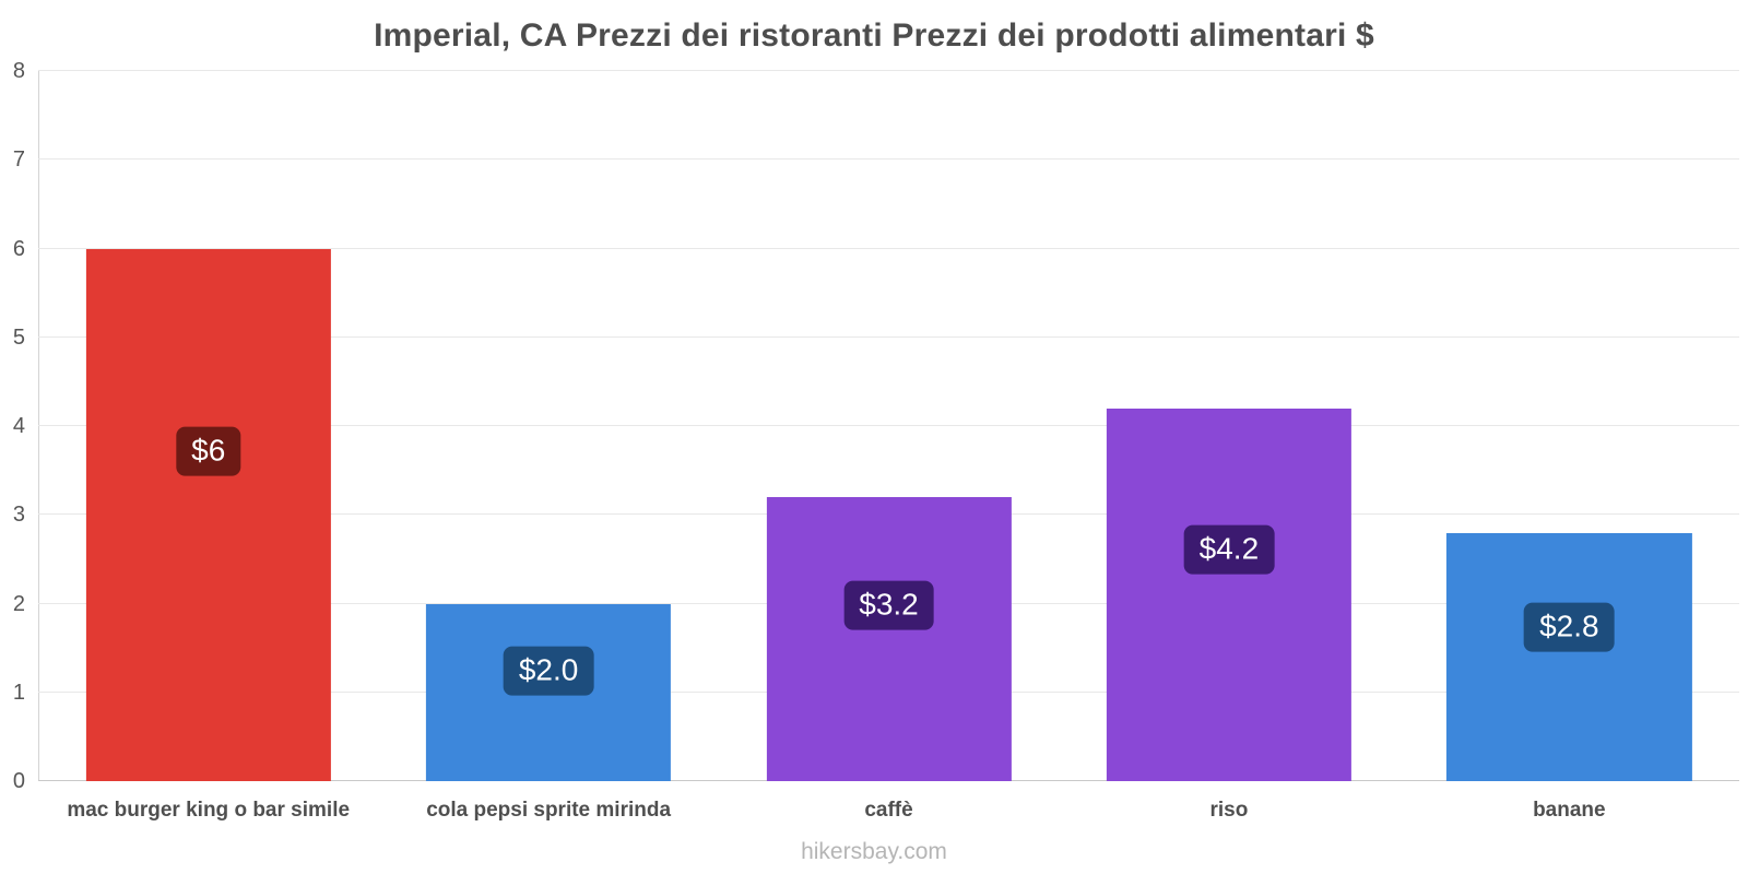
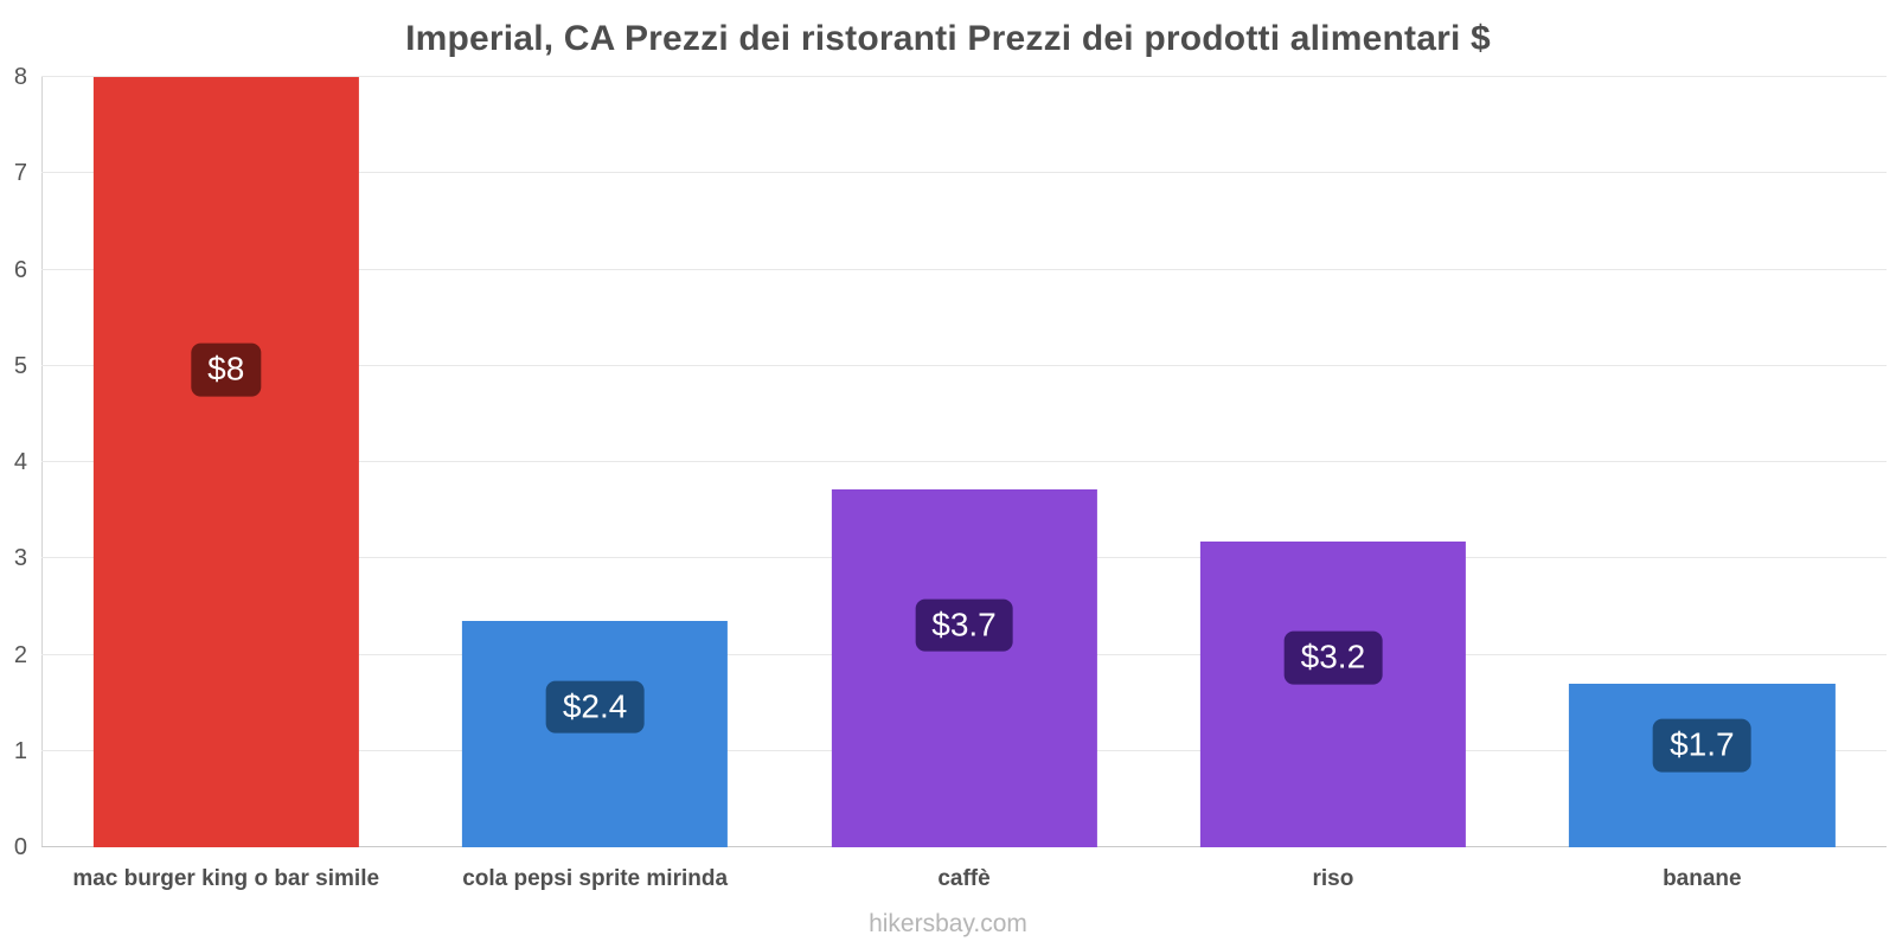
mac burger king o bar simile: $6 -> $8
cola pepsi sprite mirinda: $2.0 -> $2.4
caffè: $3.2 -> $3.7
riso: $4.2 -> $3.2
banane: $2.8 -> $1.7
